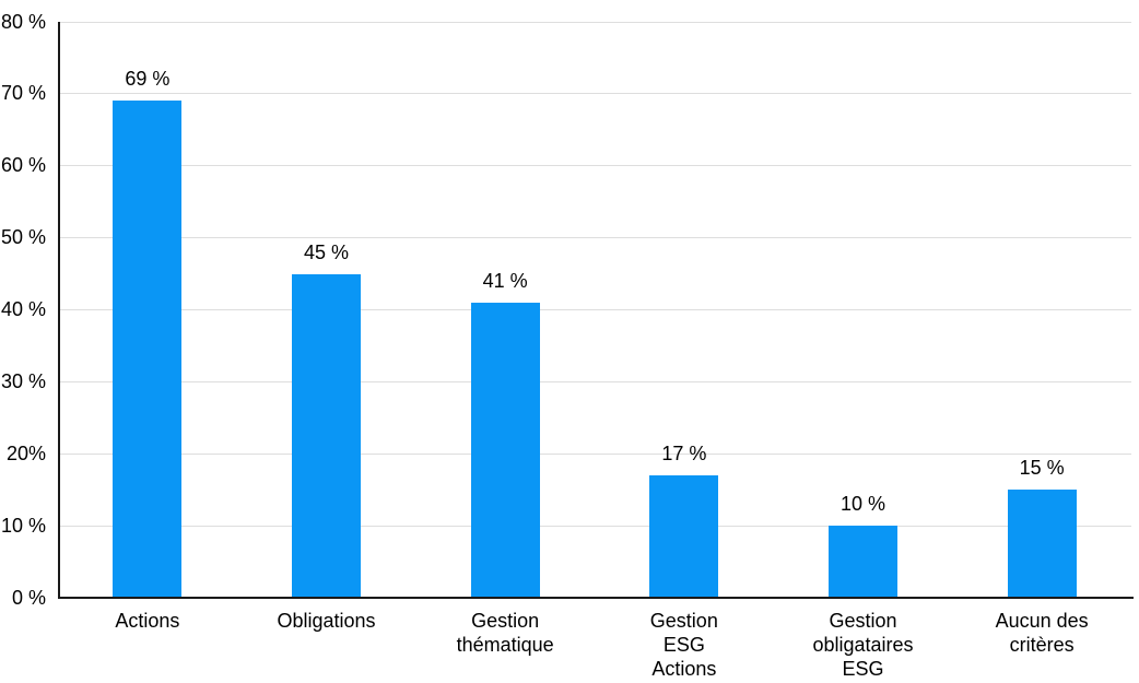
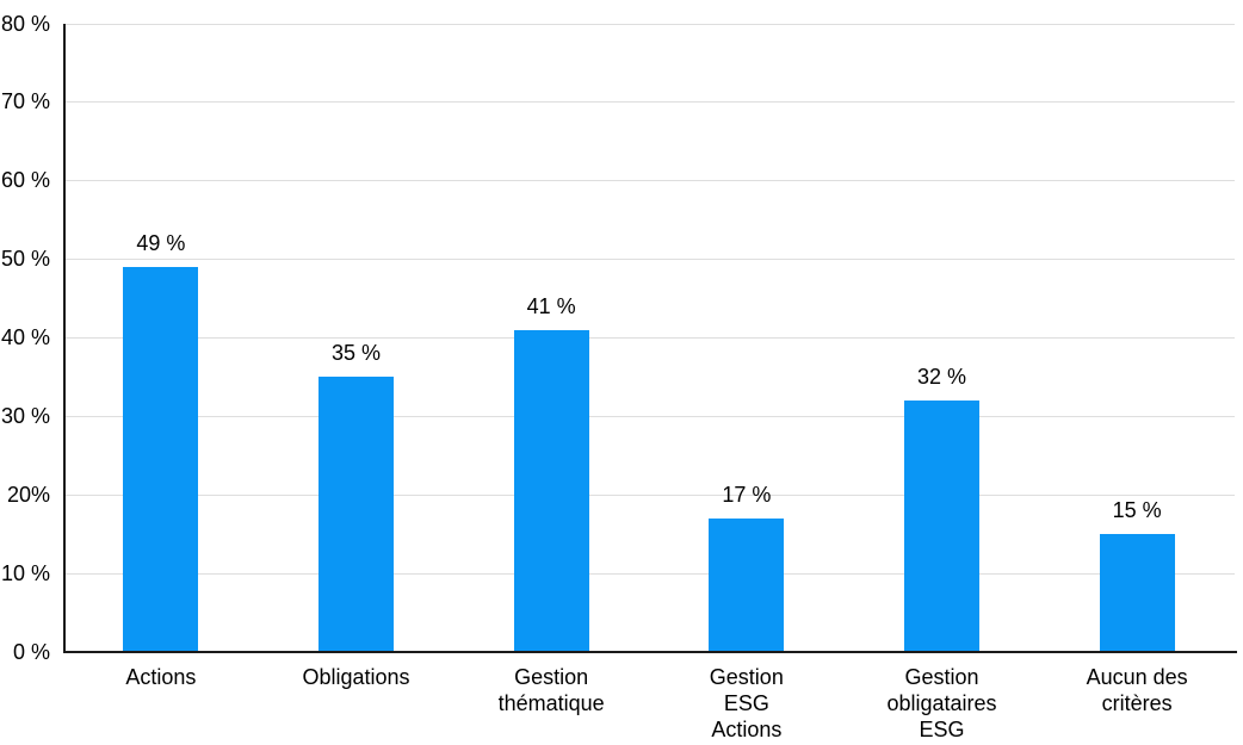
Actions: 69 -> 49
Obligations: 45 -> 35
Gestion obligataires ESG: 10 -> 32
